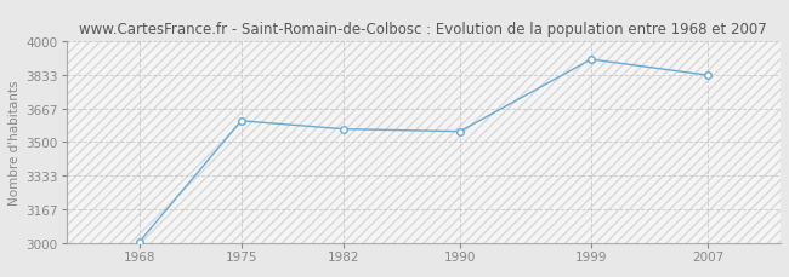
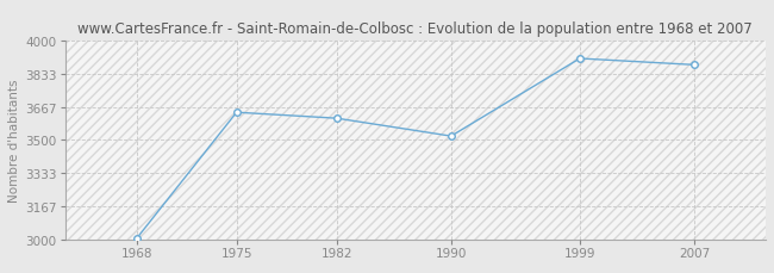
1975: 3610 -> 3640
1982: 3560 -> 3610
1990: 3550 -> 3520
2007: 3830 -> 3880
